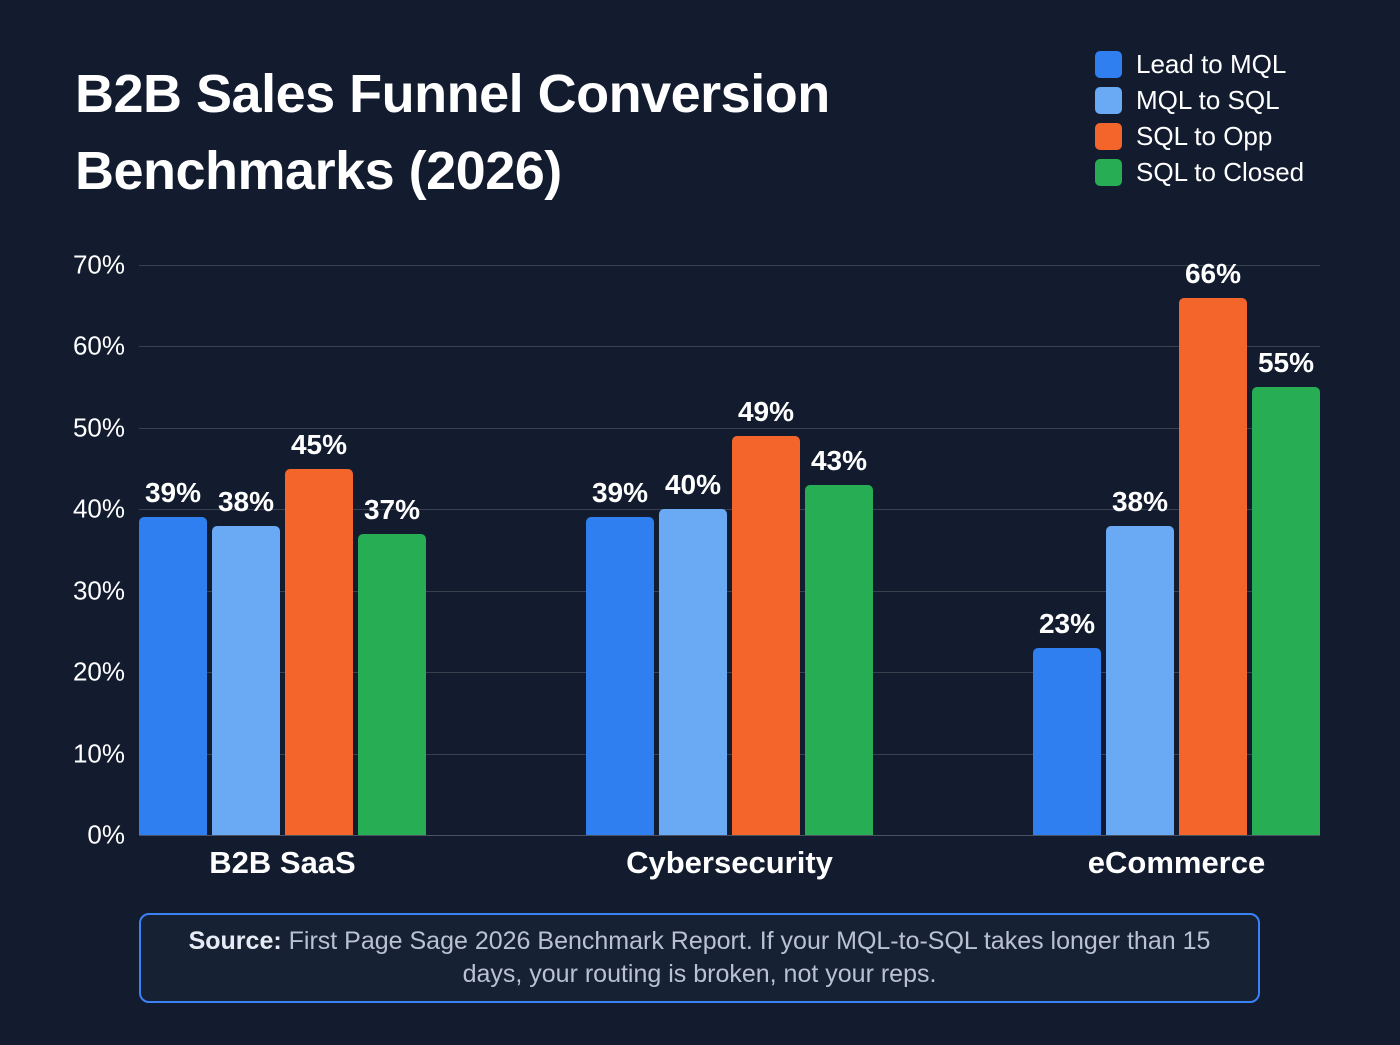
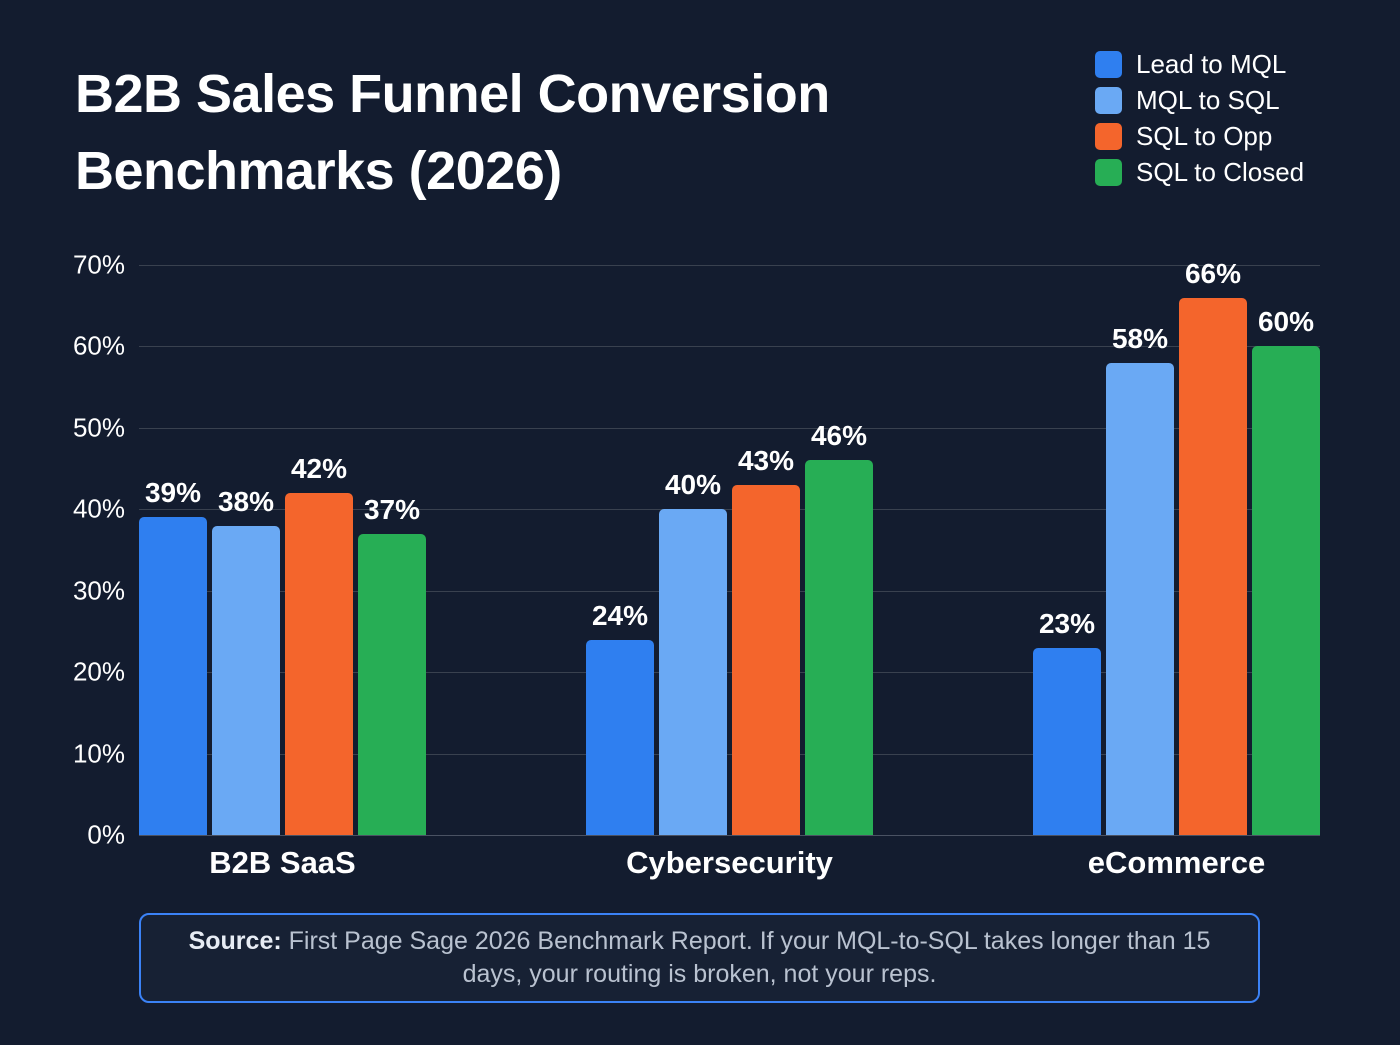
SQL to Opp/B2B SaaS: 45% -> 42%
Lead to MQL/Cybersecurity: 39% -> 24%
SQL to Opp/Cybersecurity: 49% -> 43%
SQL to Closed/Cybersecurity: 43% -> 46%
MQL to SQL/eCommerce: 38% -> 58%
SQL to Closed/eCommerce: 55% -> 60%
